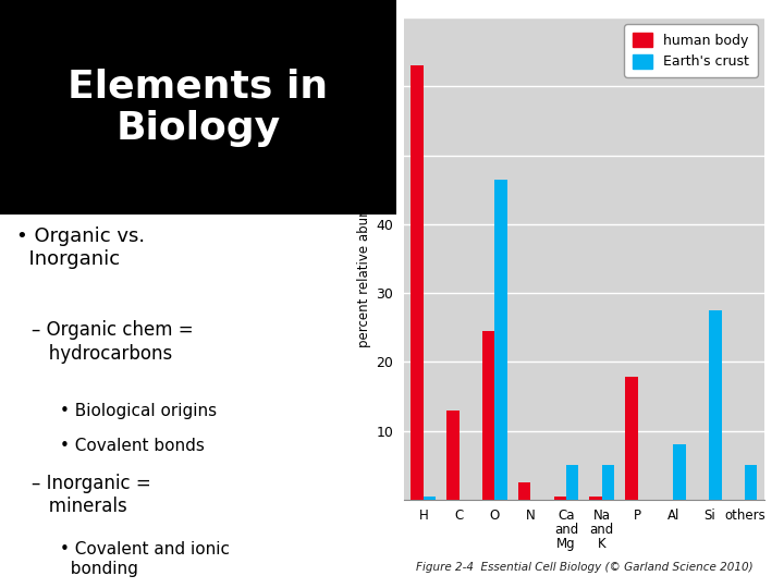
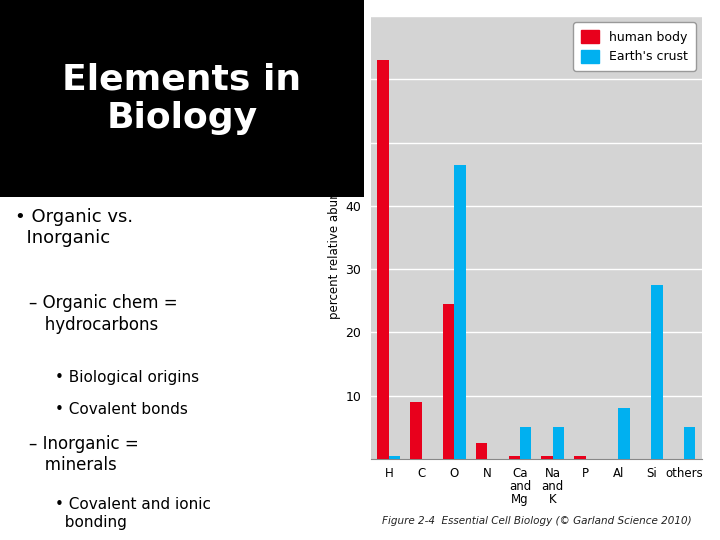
human body/C: 13.0 -> 9.0
human body/P: 17.8 -> 0.5
